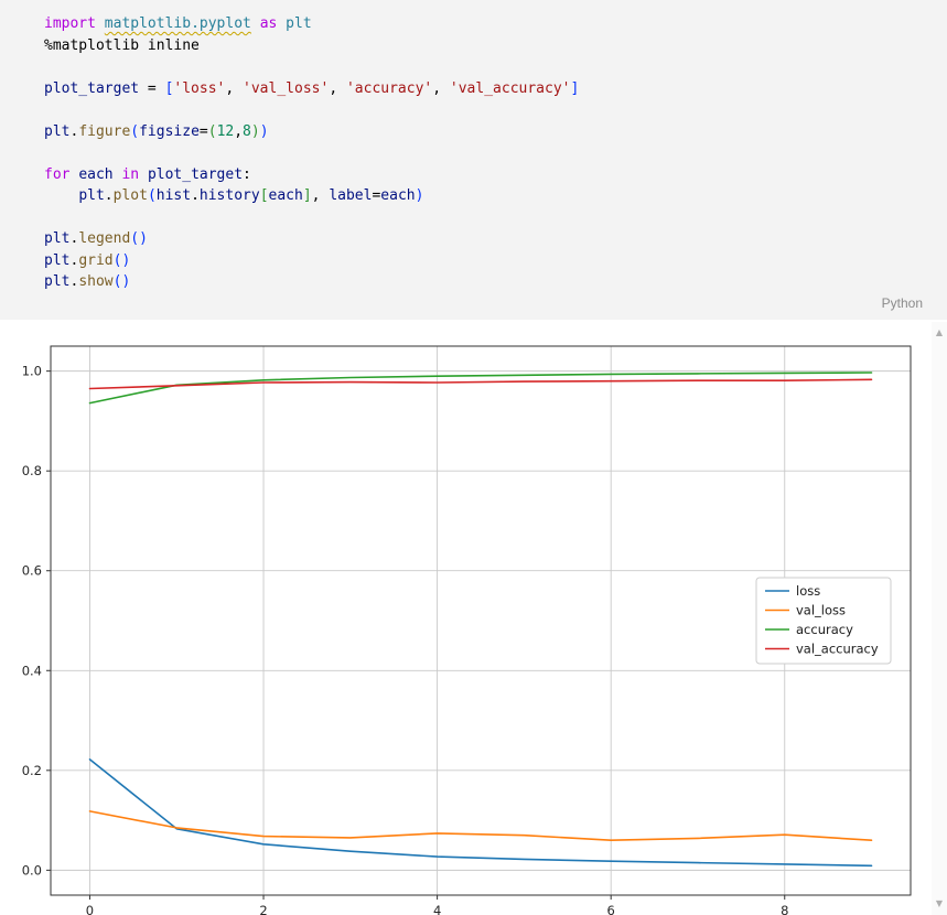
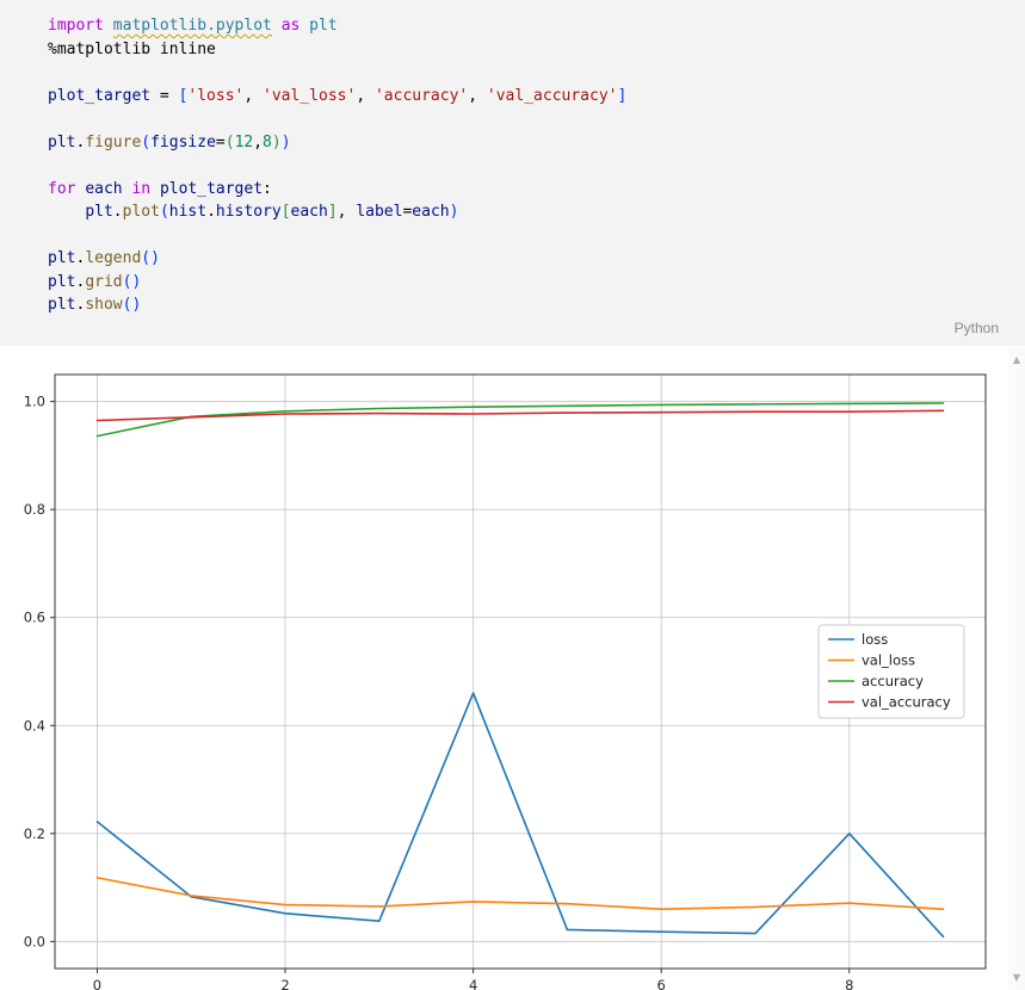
loss/4: 0.03 -> 0.46
loss/8: 0.01 -> 0.20
